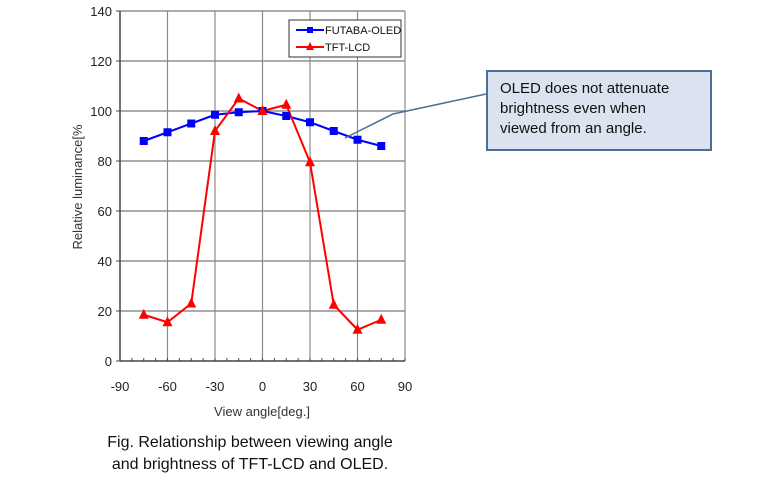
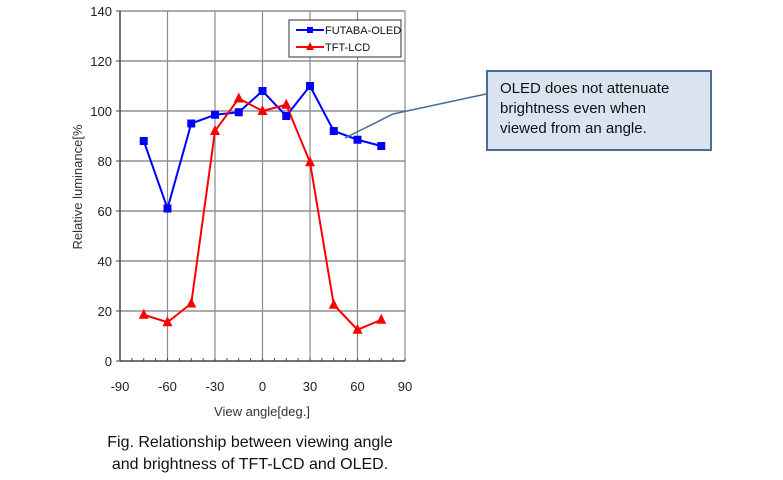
FUTABA-OLED/-60: 92 -> 61
FUTABA-OLED/0: 100 -> 108
FUTABA-OLED/30: 96 -> 110
